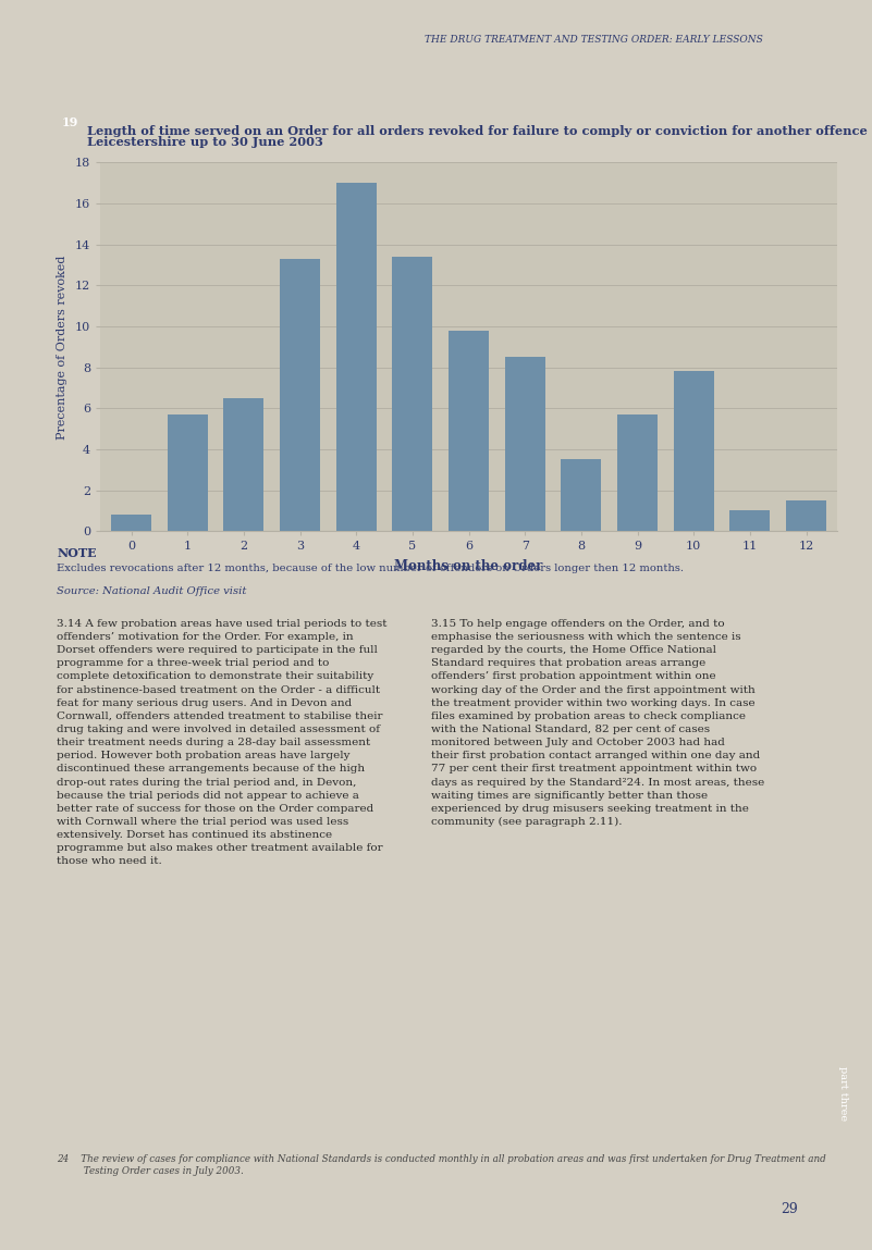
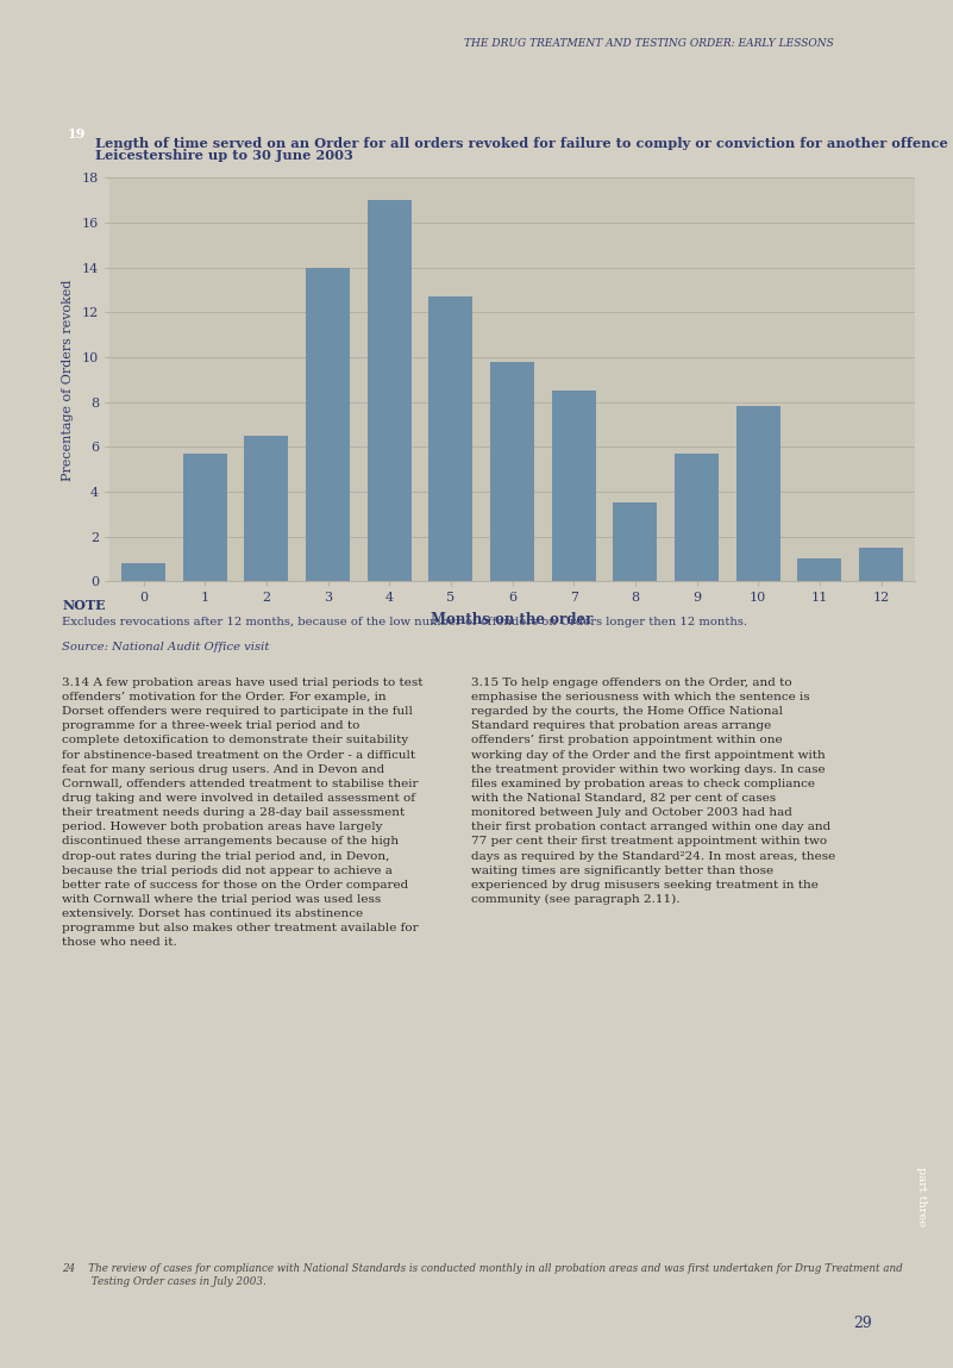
3: 13.3 -> 14.0
5: 13.4 -> 12.7
